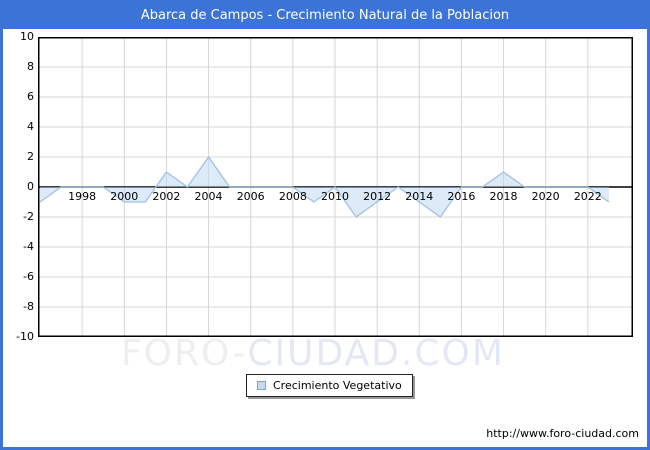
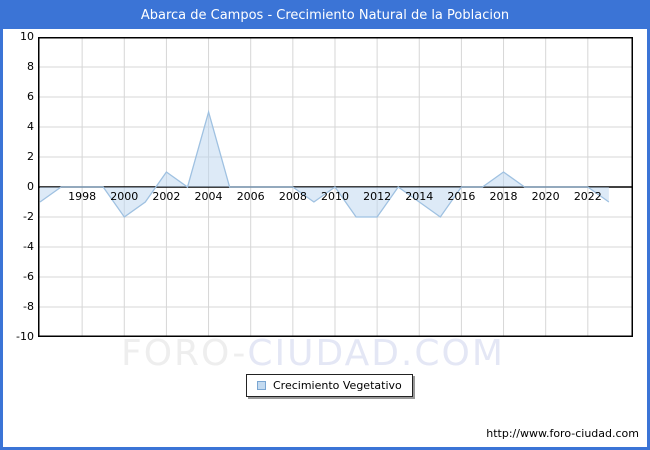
2000: -1 -> -2
2004: 2 -> 5
2012: -1 -> -2
